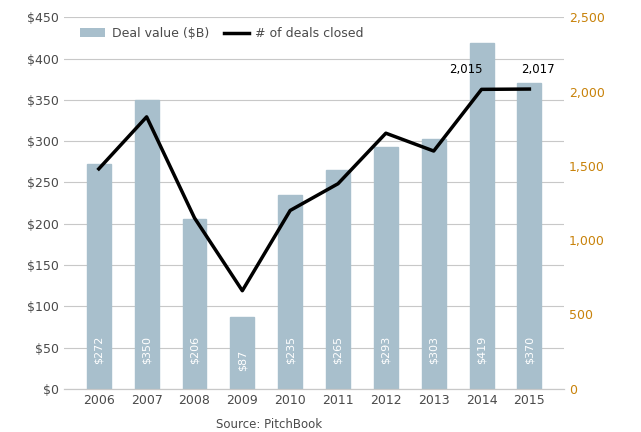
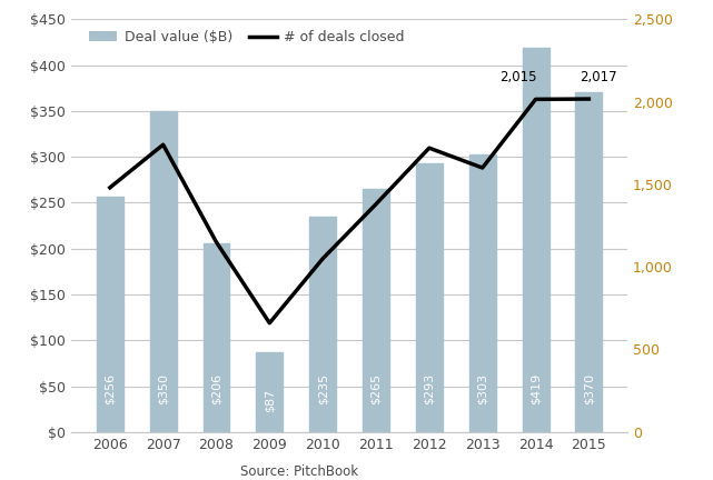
Deal value ($B)/2006: $272 -> $256
# of deals closed/2007: 1,830 -> 1,740
# of deals closed/2010: 1,200 -> 1,050
